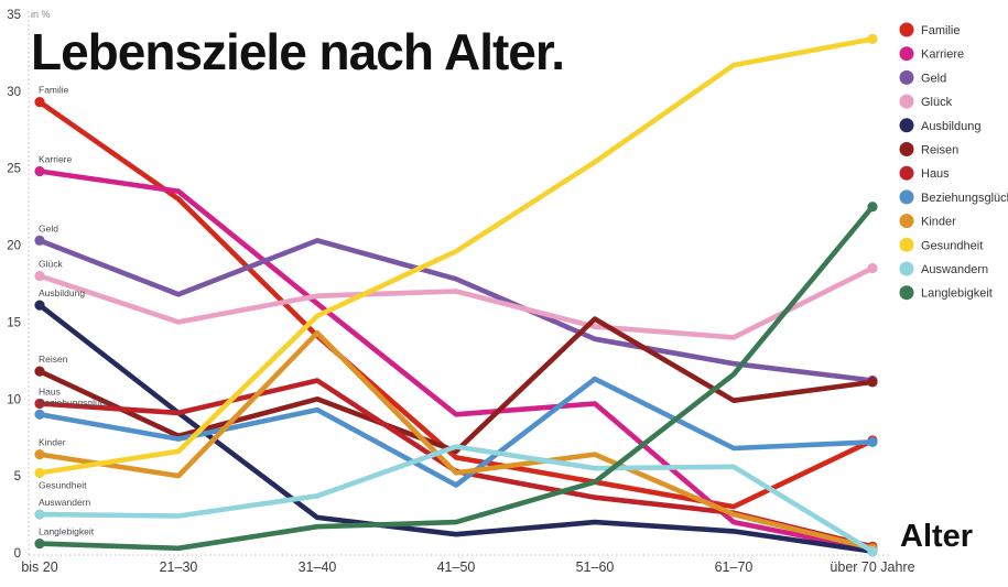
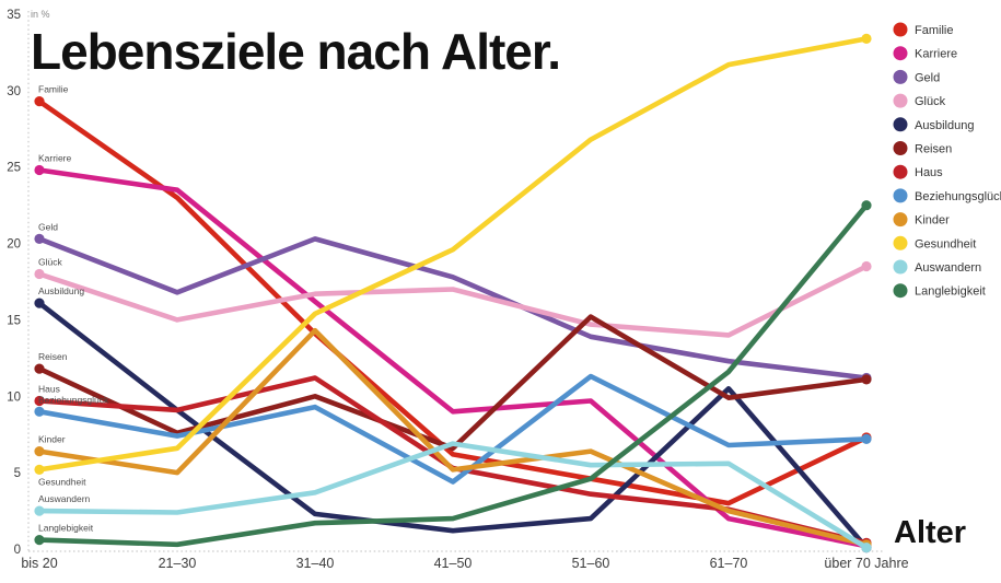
Gesundheit/51–60: 25.4 -> 26.8
Ausbildung/61–70: 1.4 -> 10.5
